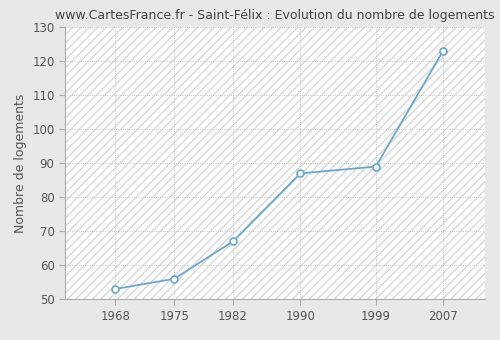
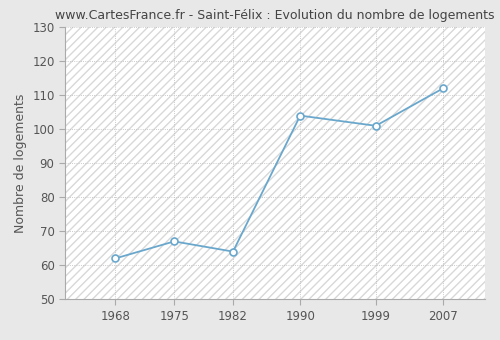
1968: 53 -> 62
1975: 56 -> 67
1982: 67 -> 64
1990: 87 -> 104
1999: 89 -> 101
2007: 123 -> 112
